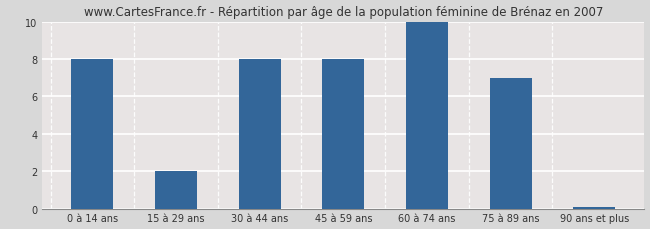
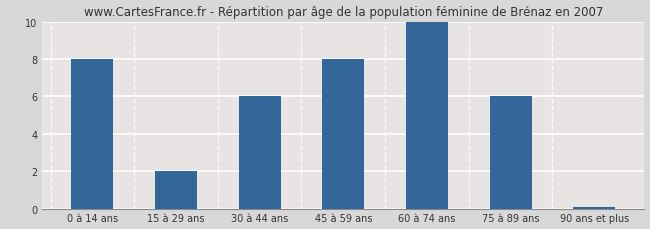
30 à 44 ans: 8.0 -> 6.0
75 à 89 ans: 7.0 -> 6.0
